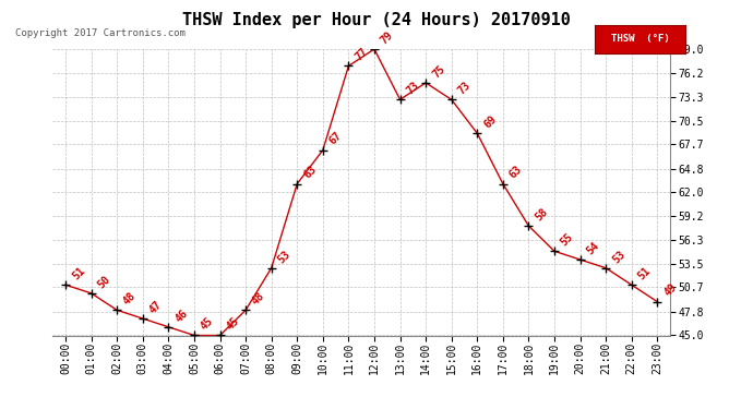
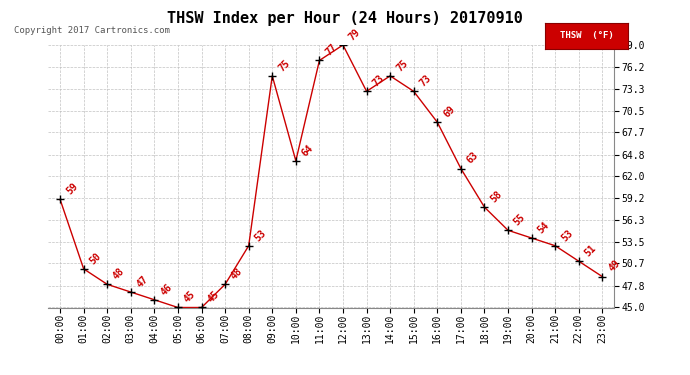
00:00: 51 -> 59
09:00: 63 -> 75
10:00: 67 -> 64
